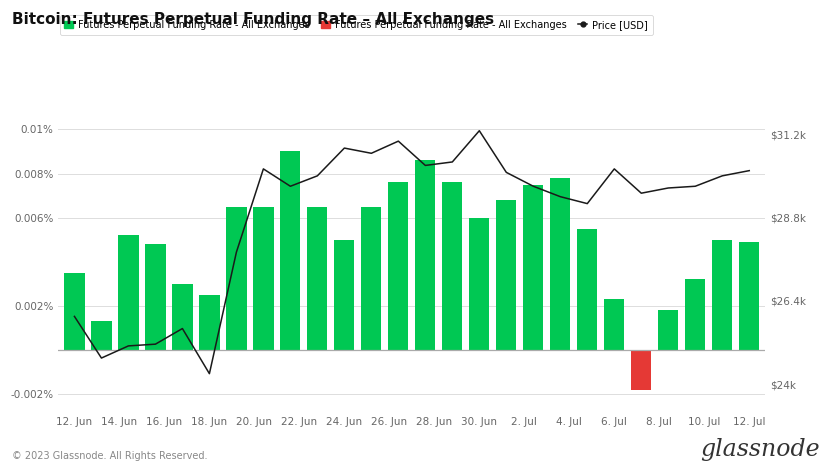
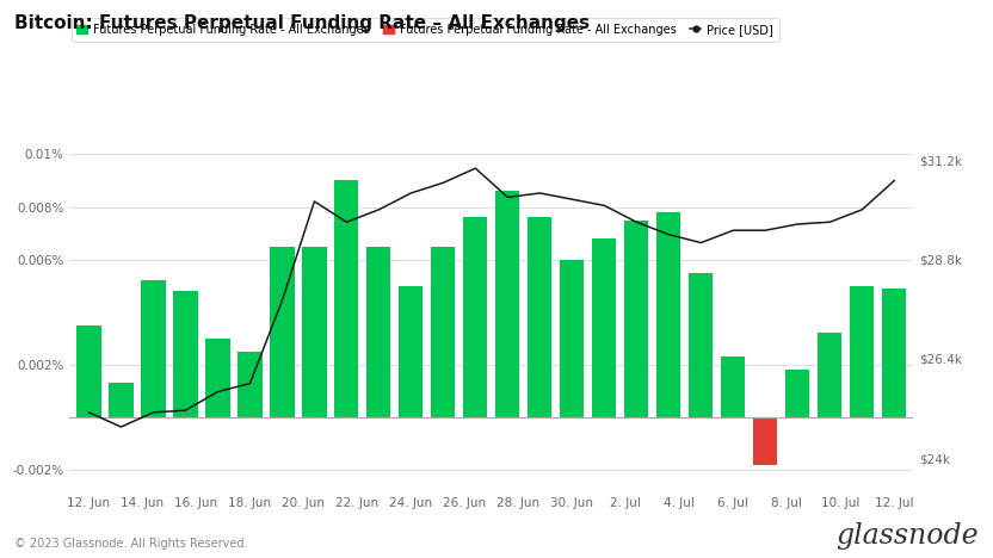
Price [USD]/12. Jun: $25.95k -> $25.10k
Price [USD]/18. Jun: $24.30k -> $25.80k
Price [USD]/24. Jun: $30.80k -> $30.40k
Price [USD]/30. Jun: $31.30k -> $30.25k
Price [USD]/6. Jul: $30.20k -> $29.50k
Price [USD]/12. Jul: $30.15k -> $30.70k
